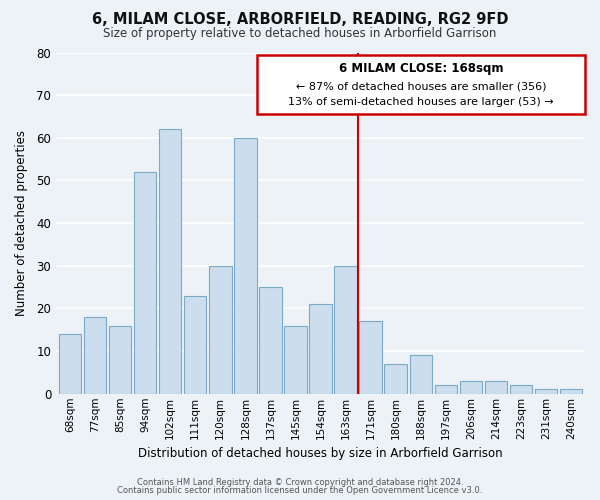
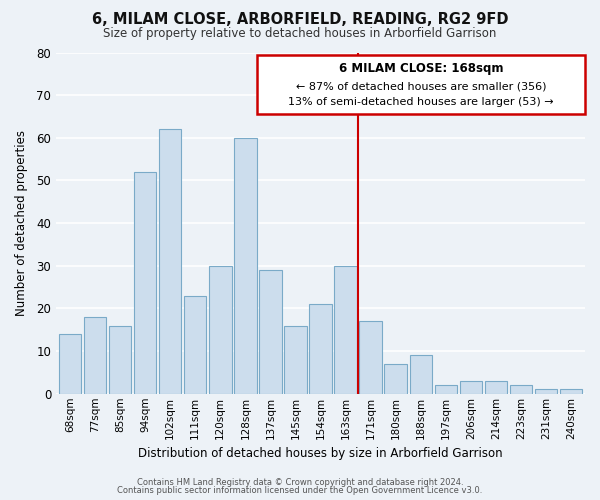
137sqm: 25 -> 29
